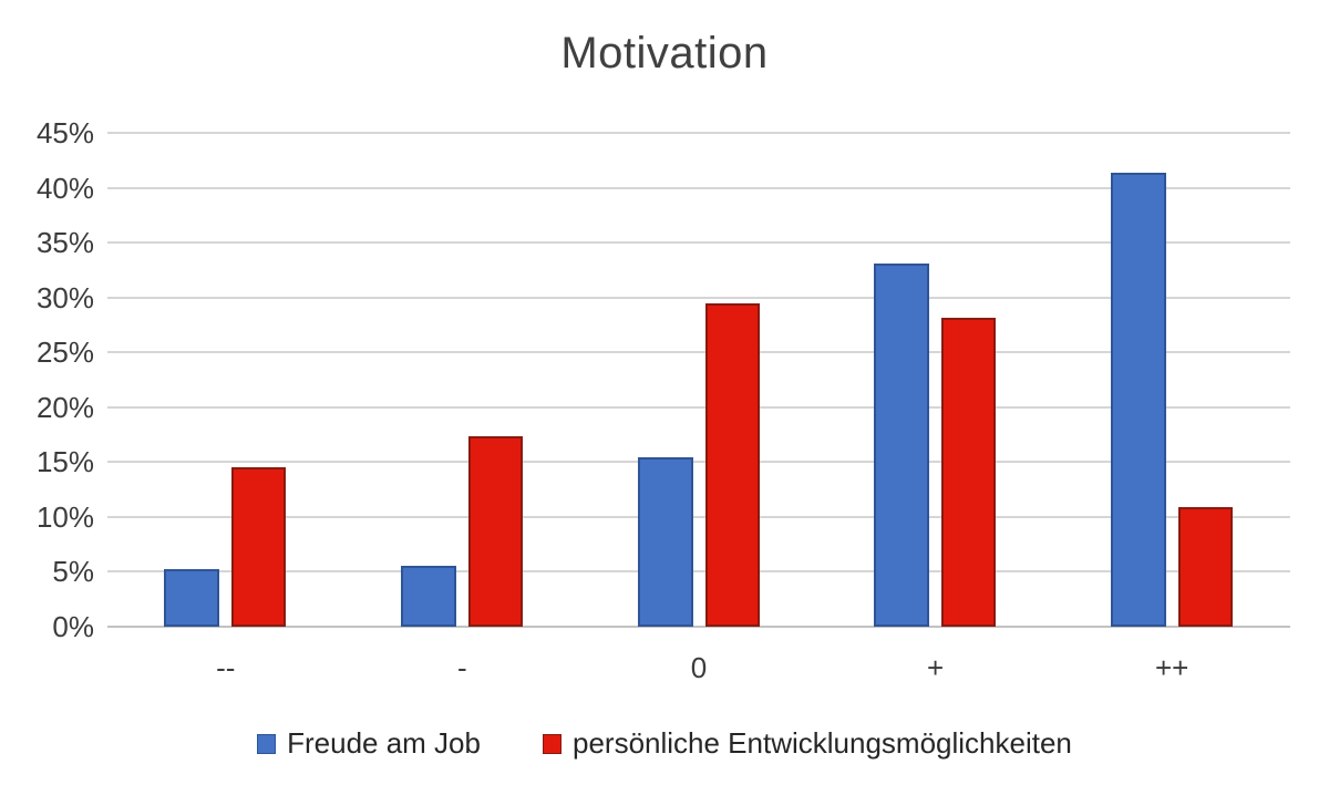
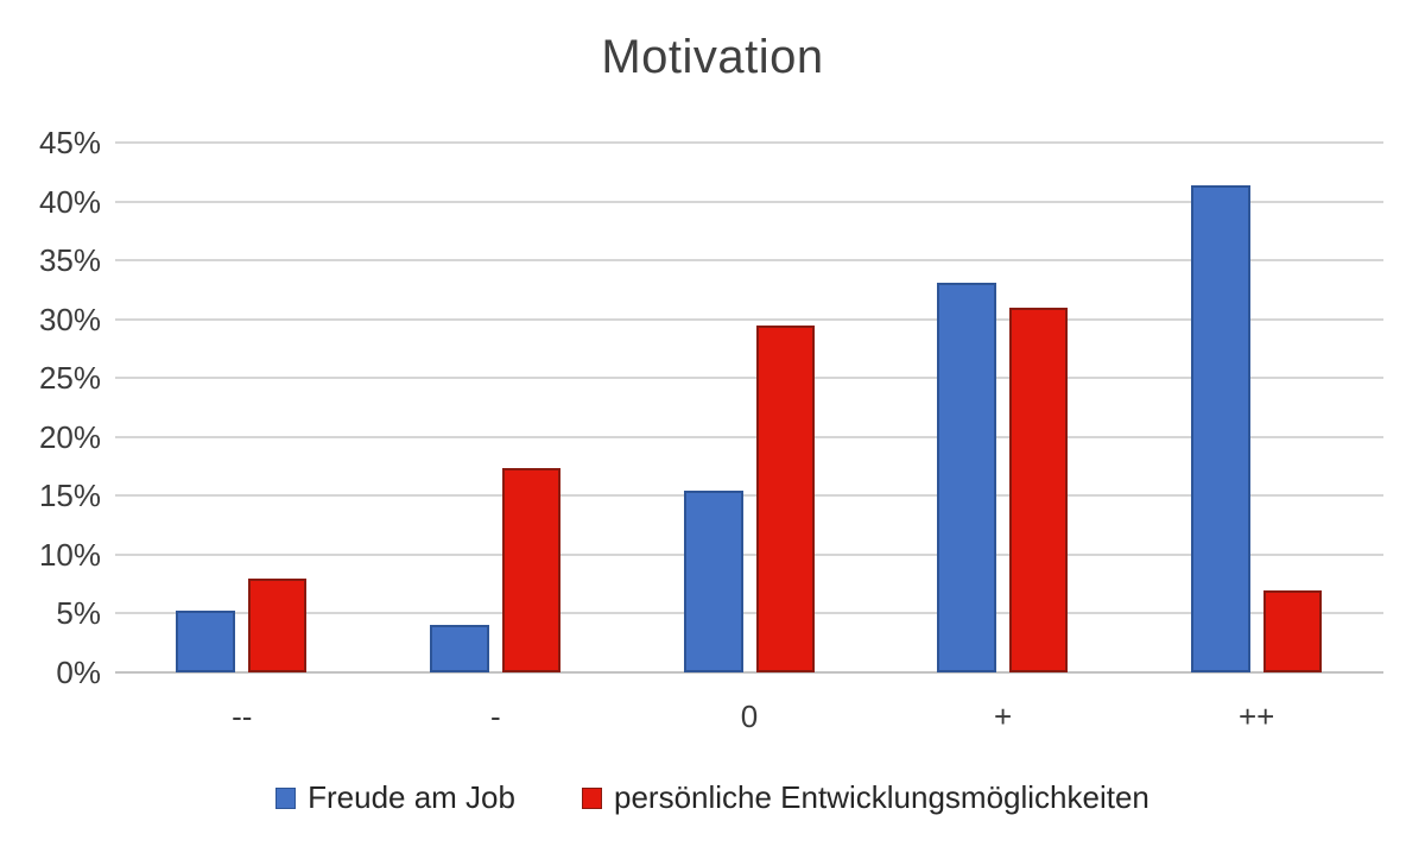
persönliche Entwicklungsmöglichkeiten/--: 14% -> 8%
Freude am Job/-: 6% -> 4%
persönliche Entwicklungsmöglichkeiten/+: 28% -> 31%
persönliche Entwicklungsmöglichkeiten/++: 11% -> 7%
